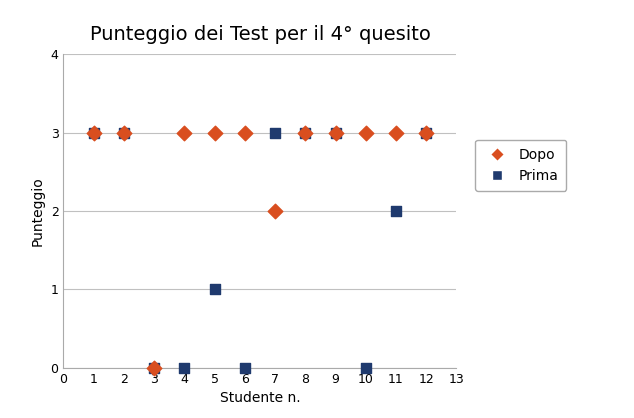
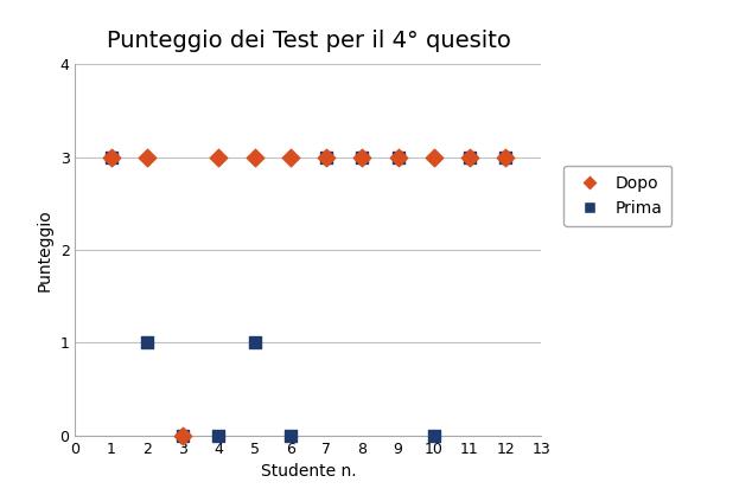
Prima/2: 3 -> 1
Dopo/7: 2 -> 3
Prima/11: 2 -> 3
